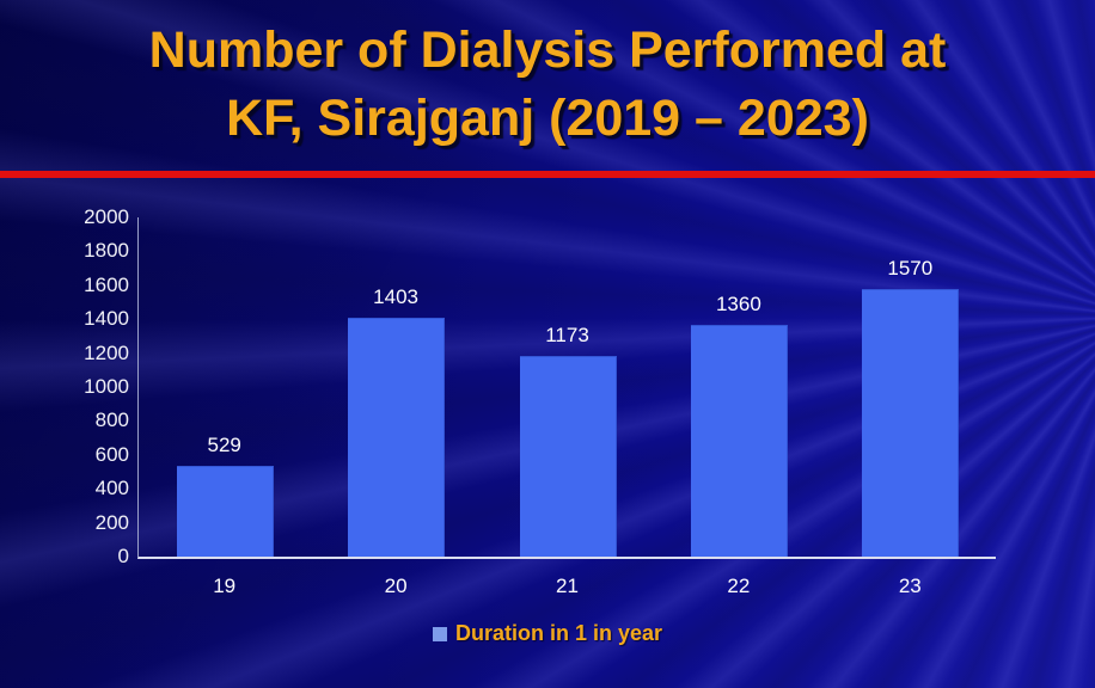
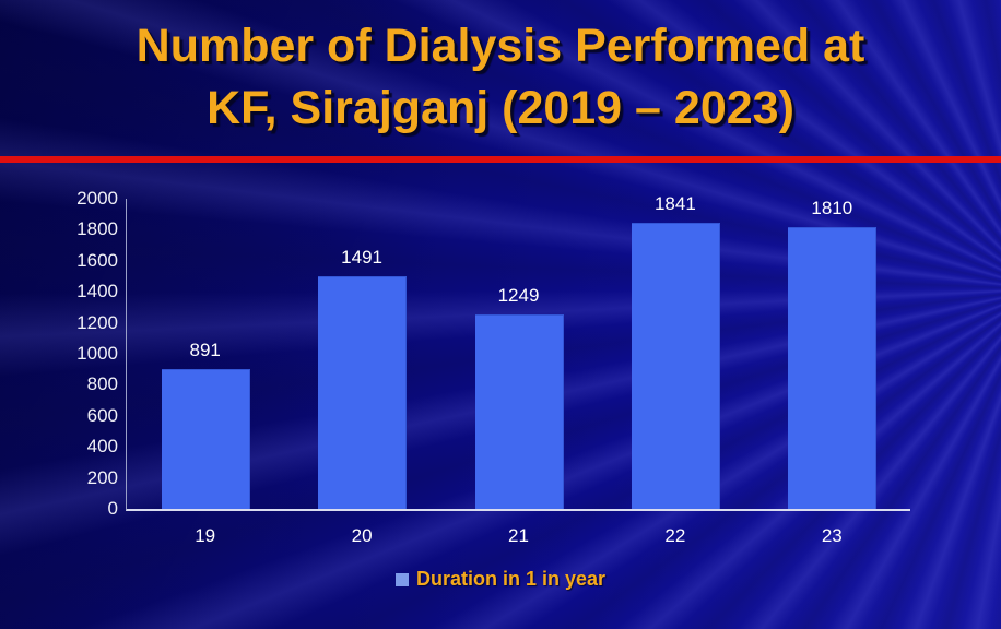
19: 529 -> 891
20: 1403 -> 1491
21: 1173 -> 1249
22: 1360 -> 1841
23: 1570 -> 1810
